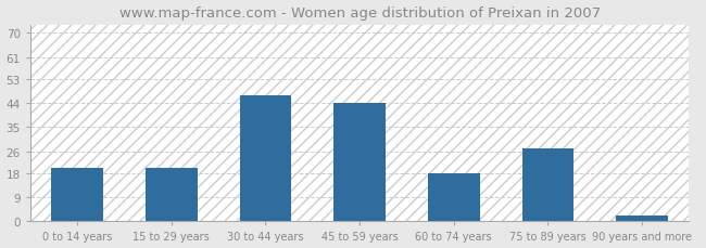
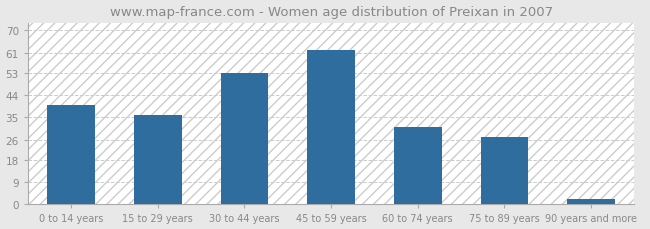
0 to 14 years: 20 -> 40
15 to 29 years: 20 -> 36
30 to 44 years: 47 -> 53
45 to 59 years: 44 -> 62
60 to 74 years: 18 -> 31
